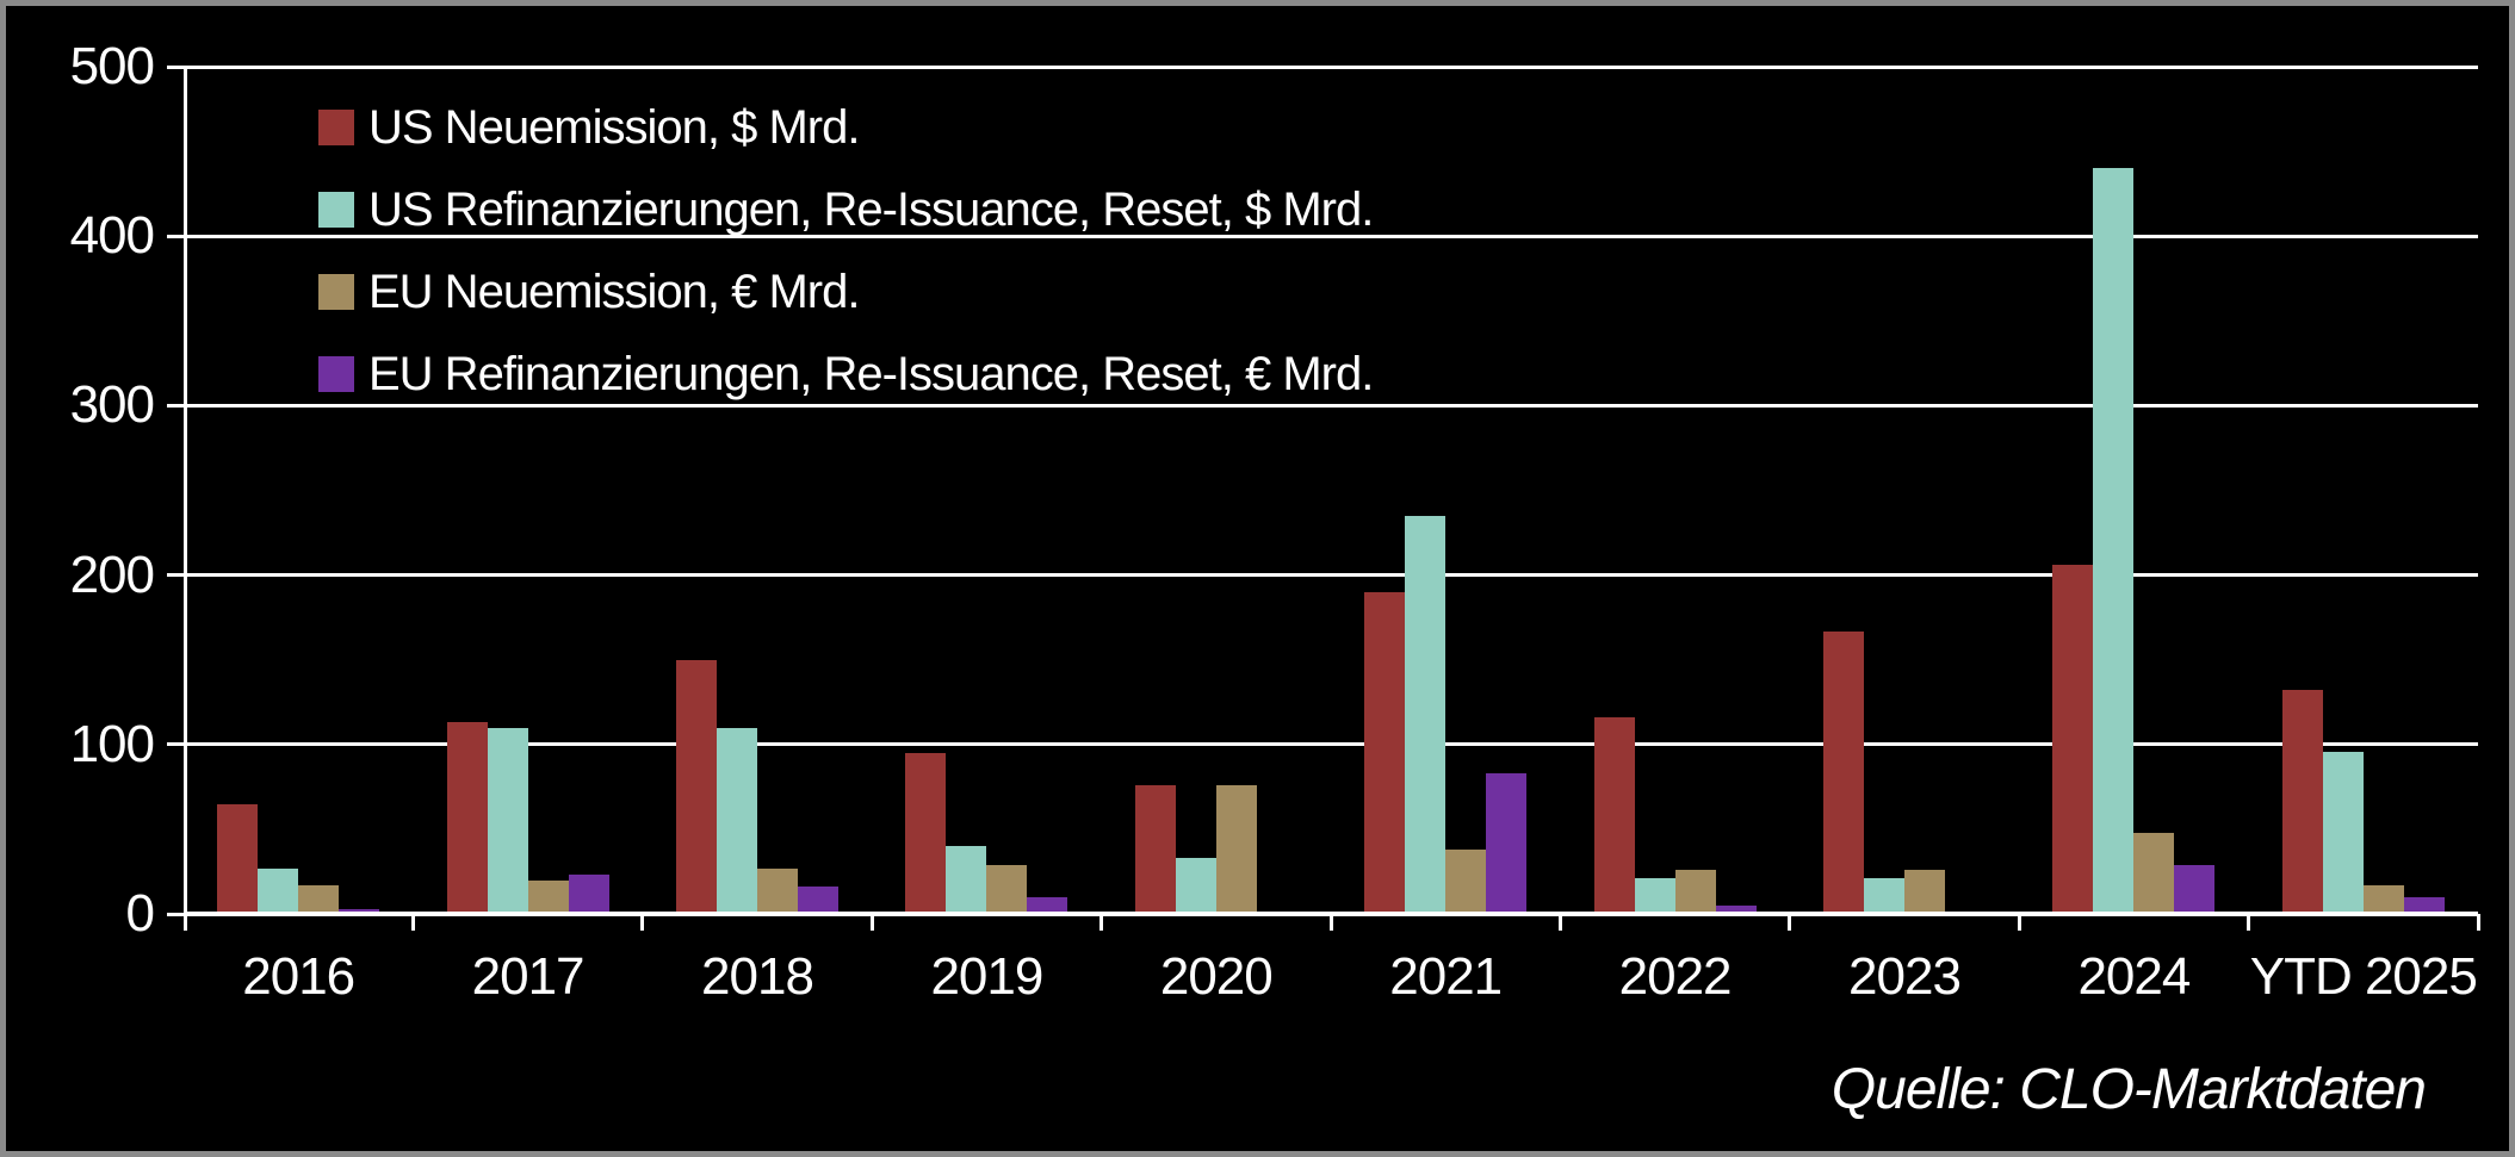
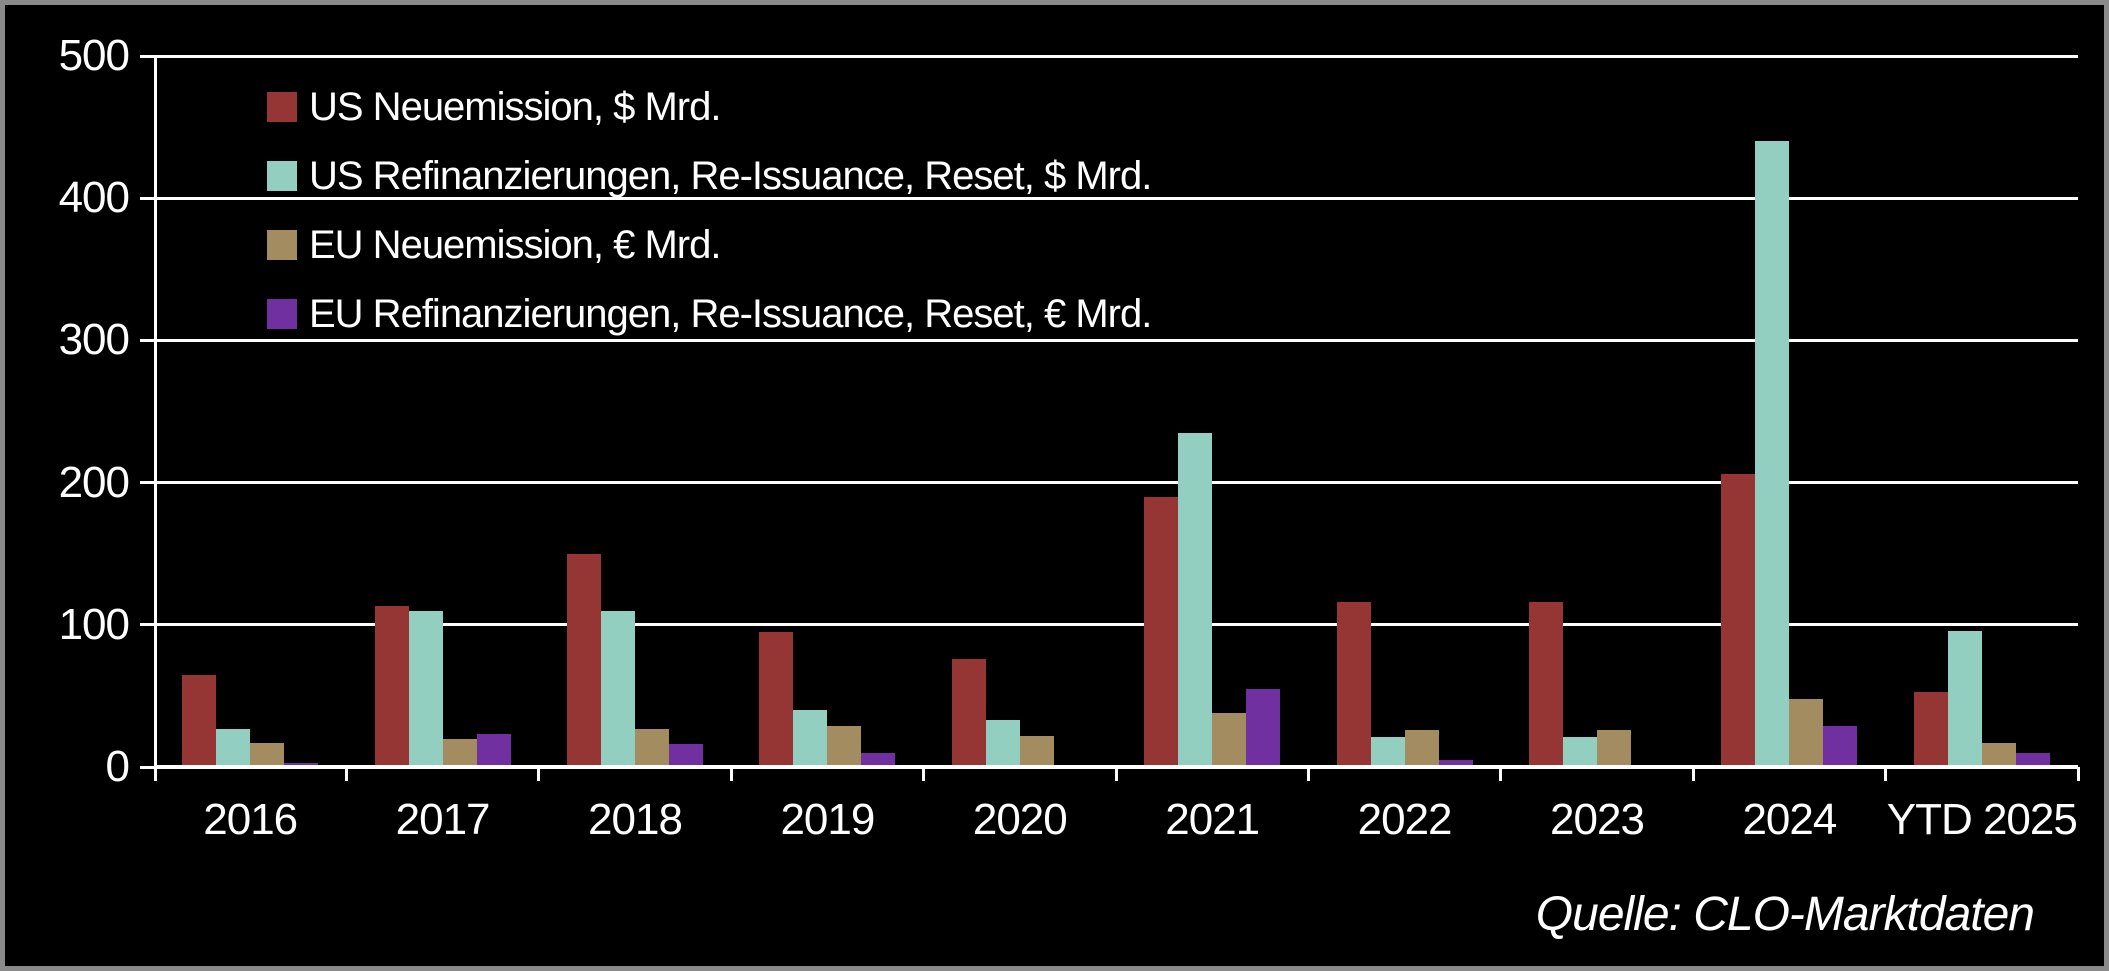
EU Neuemission, € Mrd./2020: 76 -> 22
EU Refinanzierungen, Re-Issuance, Reset, € Mrd./2021: 83 -> 55
US Neuemission, $ Mrd./2023: 167 -> 116
US Neuemission, $ Mrd./YTD 2025: 132 -> 53
